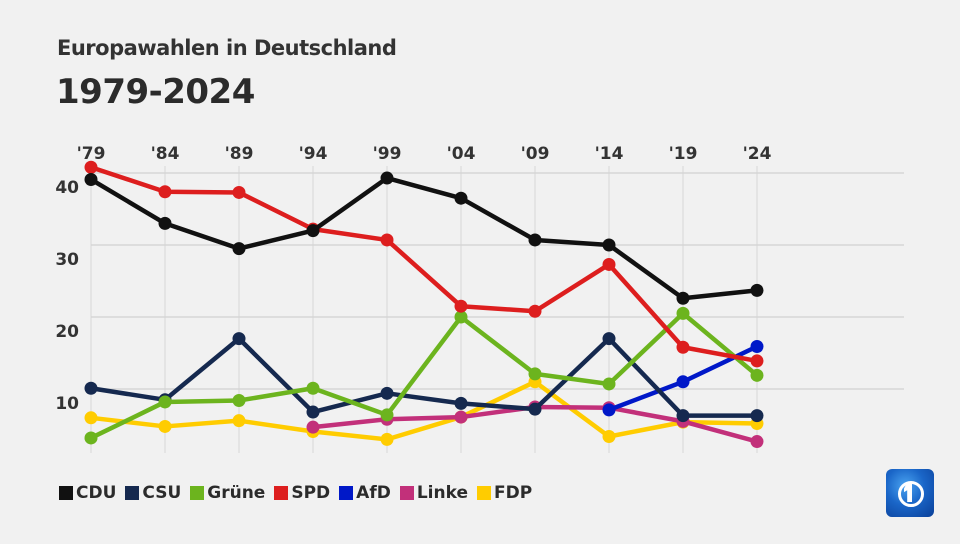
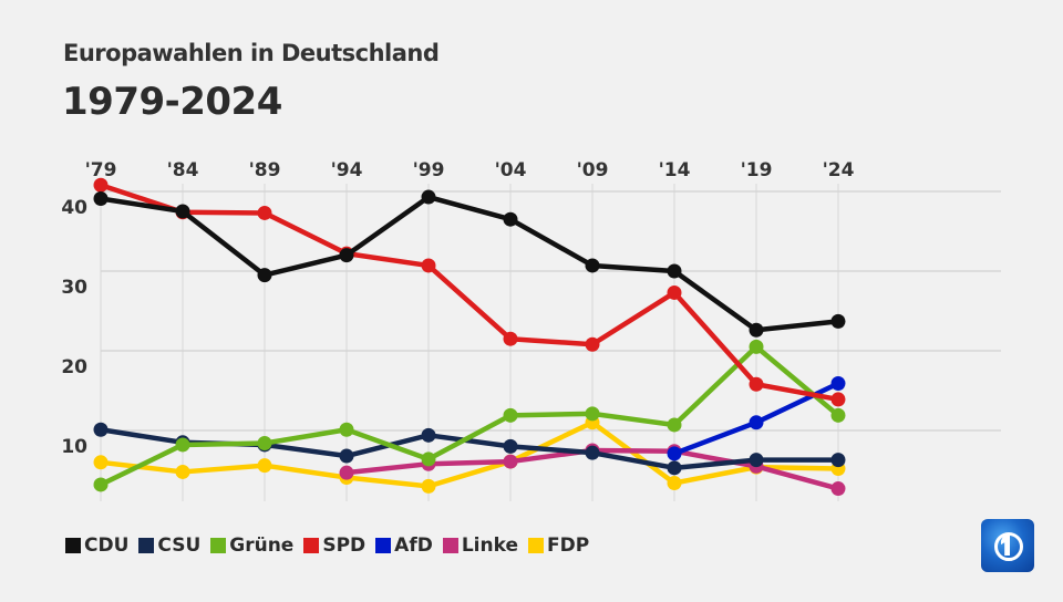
CDU/'84: 33 -> 38
CSU/'89: 17 -> 8
Grüne/'04: 20 -> 12
CSU/'14: 17 -> 5
